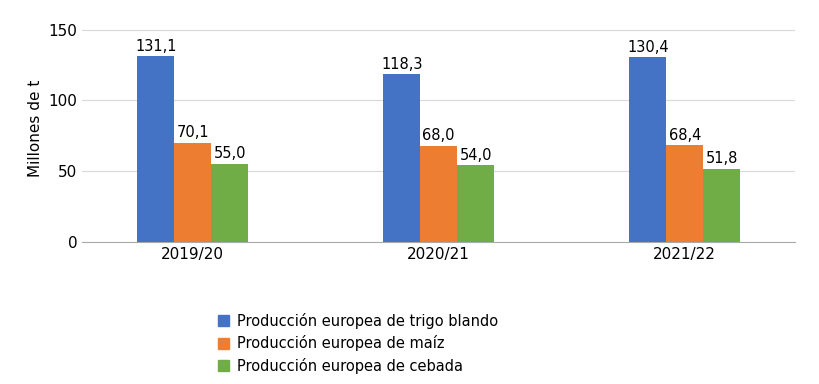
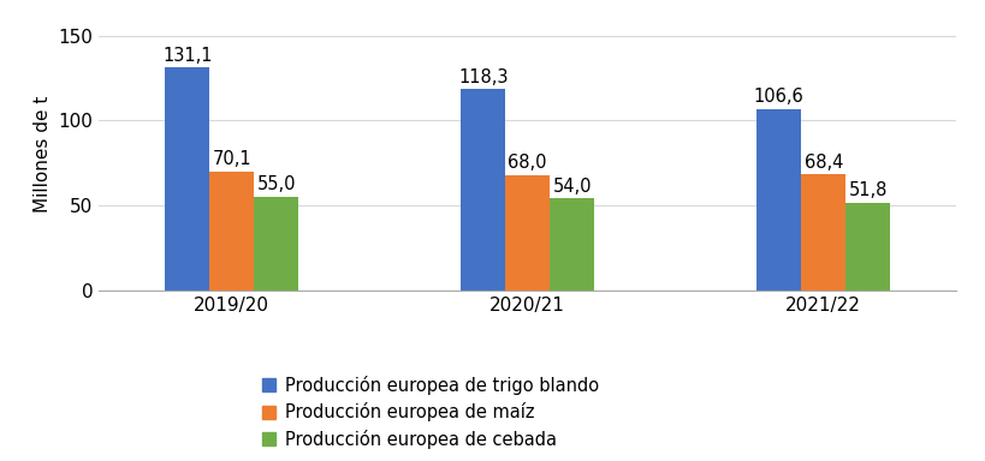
Producción europea de trigo blando/2021/22: 130,4 -> 106,6
